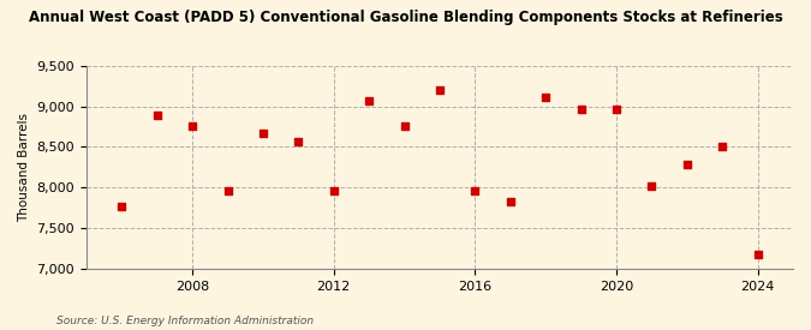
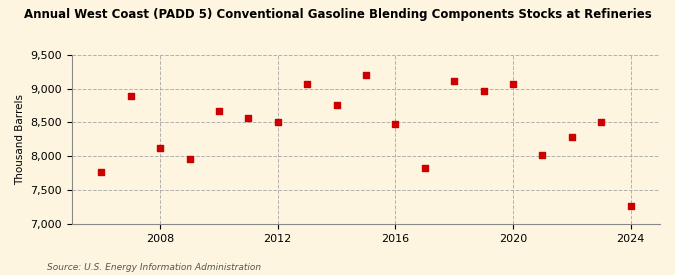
2008: 8,760 -> 8,120
2012: 7,960 -> 8,500
2016: 7,960 -> 8,480
2020: 8,960 -> 9,060
2024: 7,170 -> 7,260
